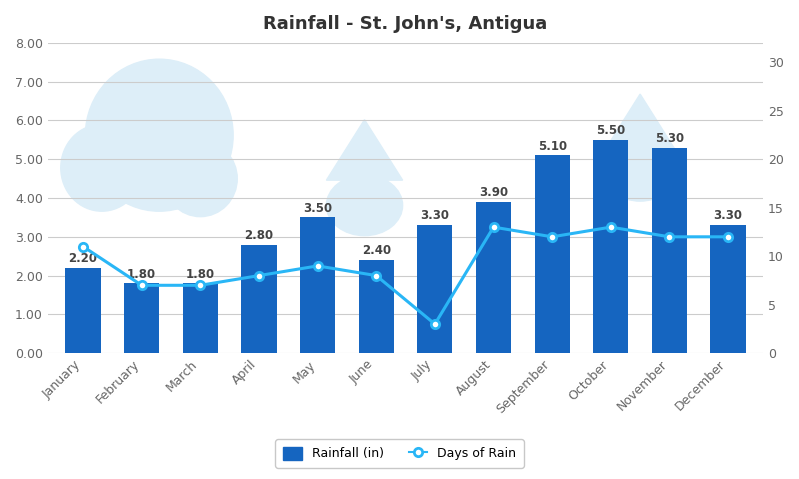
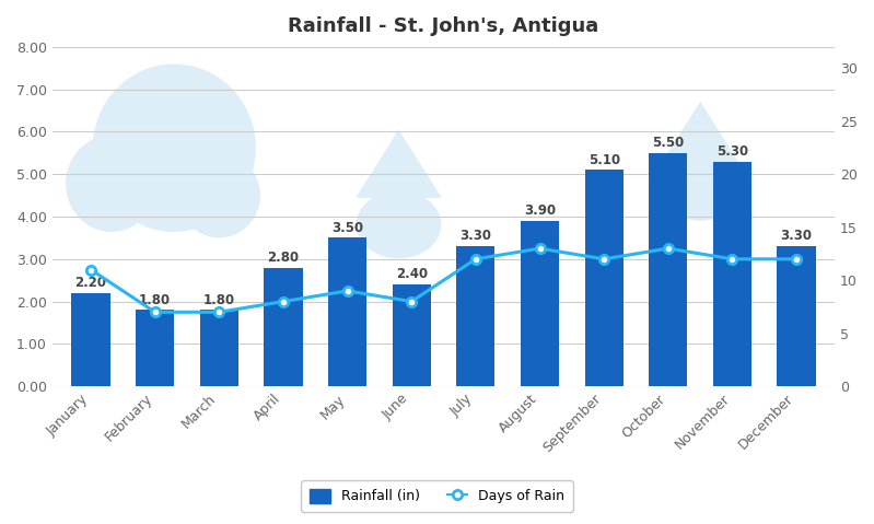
Days of Rain/July: 3 -> 12
